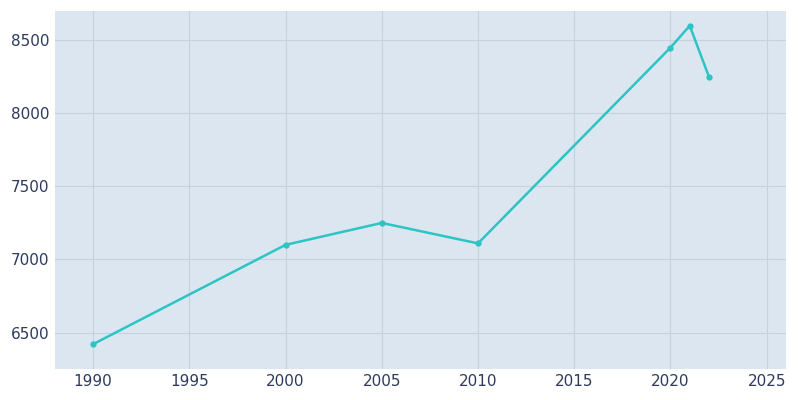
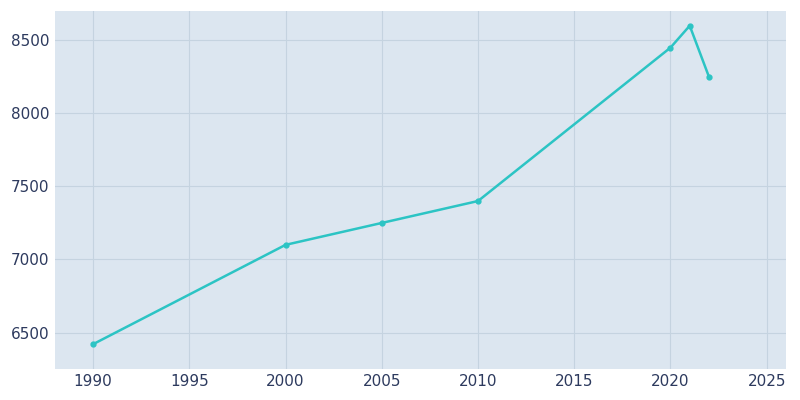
2010: 7110 -> 7400
